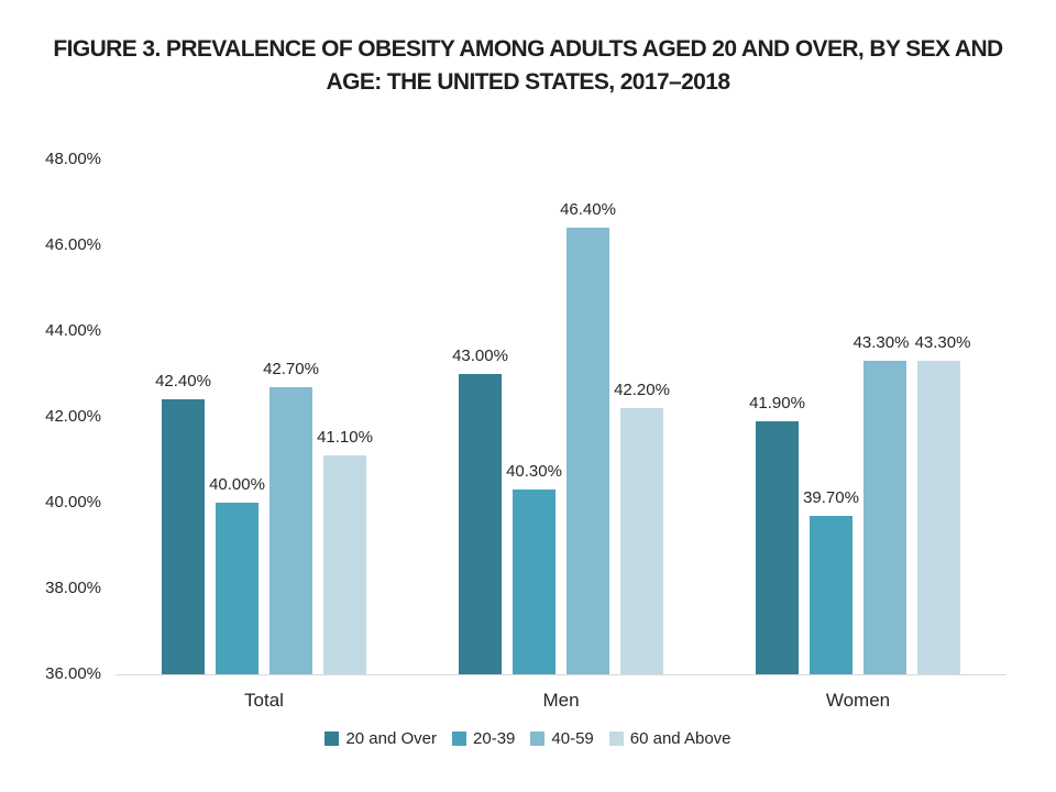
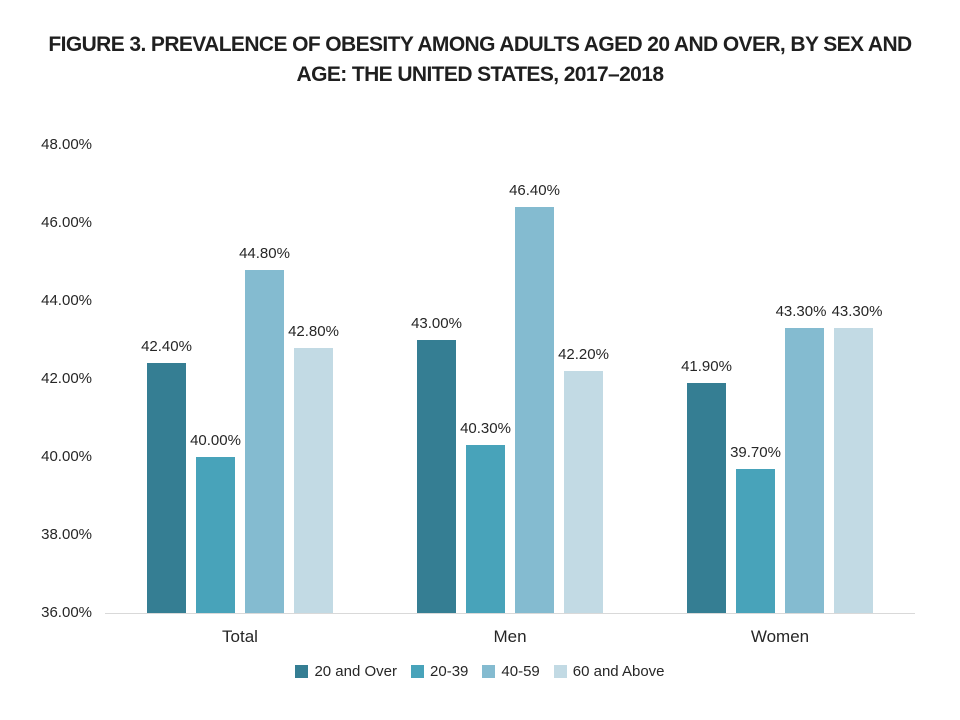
40-59/Total: 42.70% -> 44.80%
60 and Above/Total: 41.10% -> 42.80%
